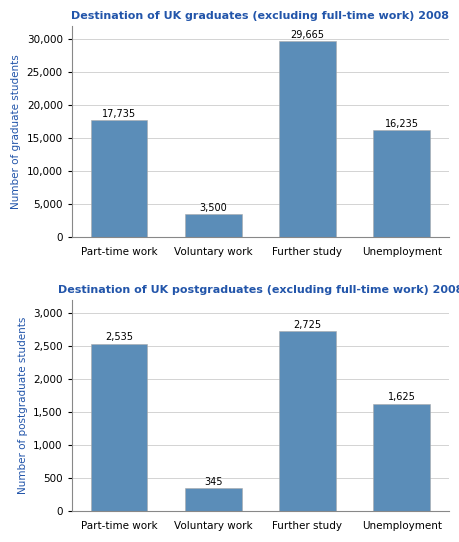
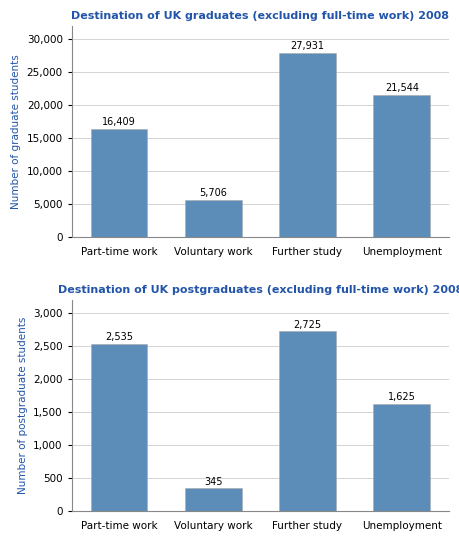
Destination of UK graduates (excluding full-time work) 2008/Part-time work: 17,735 -> 16,409
Destination of UK graduates (excluding full-time work) 2008/Voluntary work: 3,500 -> 5,706
Destination of UK graduates (excluding full-time work) 2008/Further study: 29,665 -> 27,931
Destination of UK graduates (excluding full-time work) 2008/Unemployment: 16,235 -> 21,544
